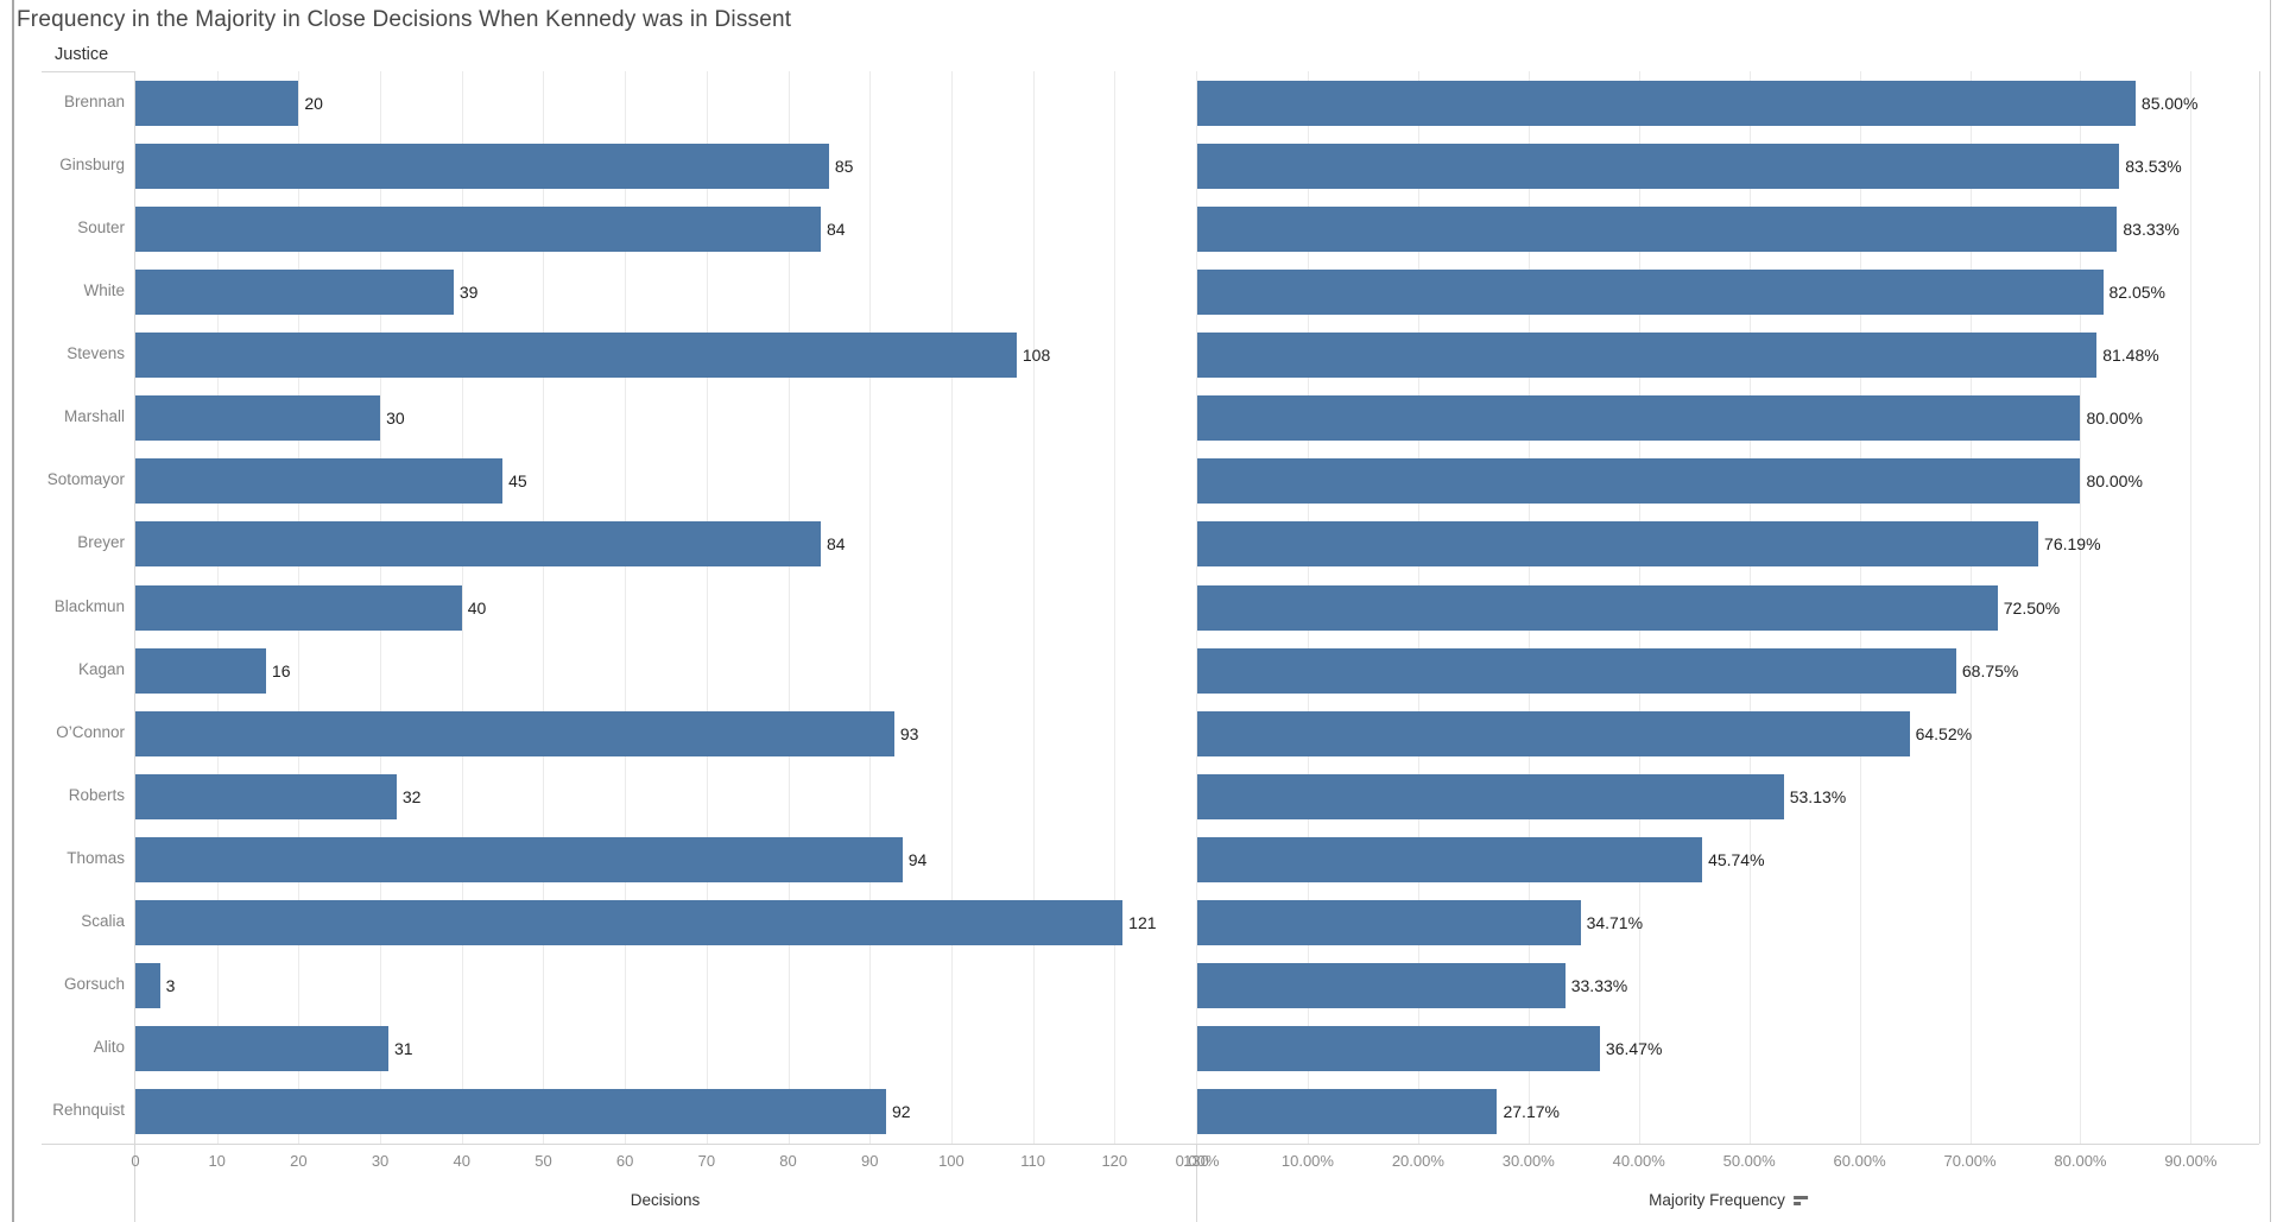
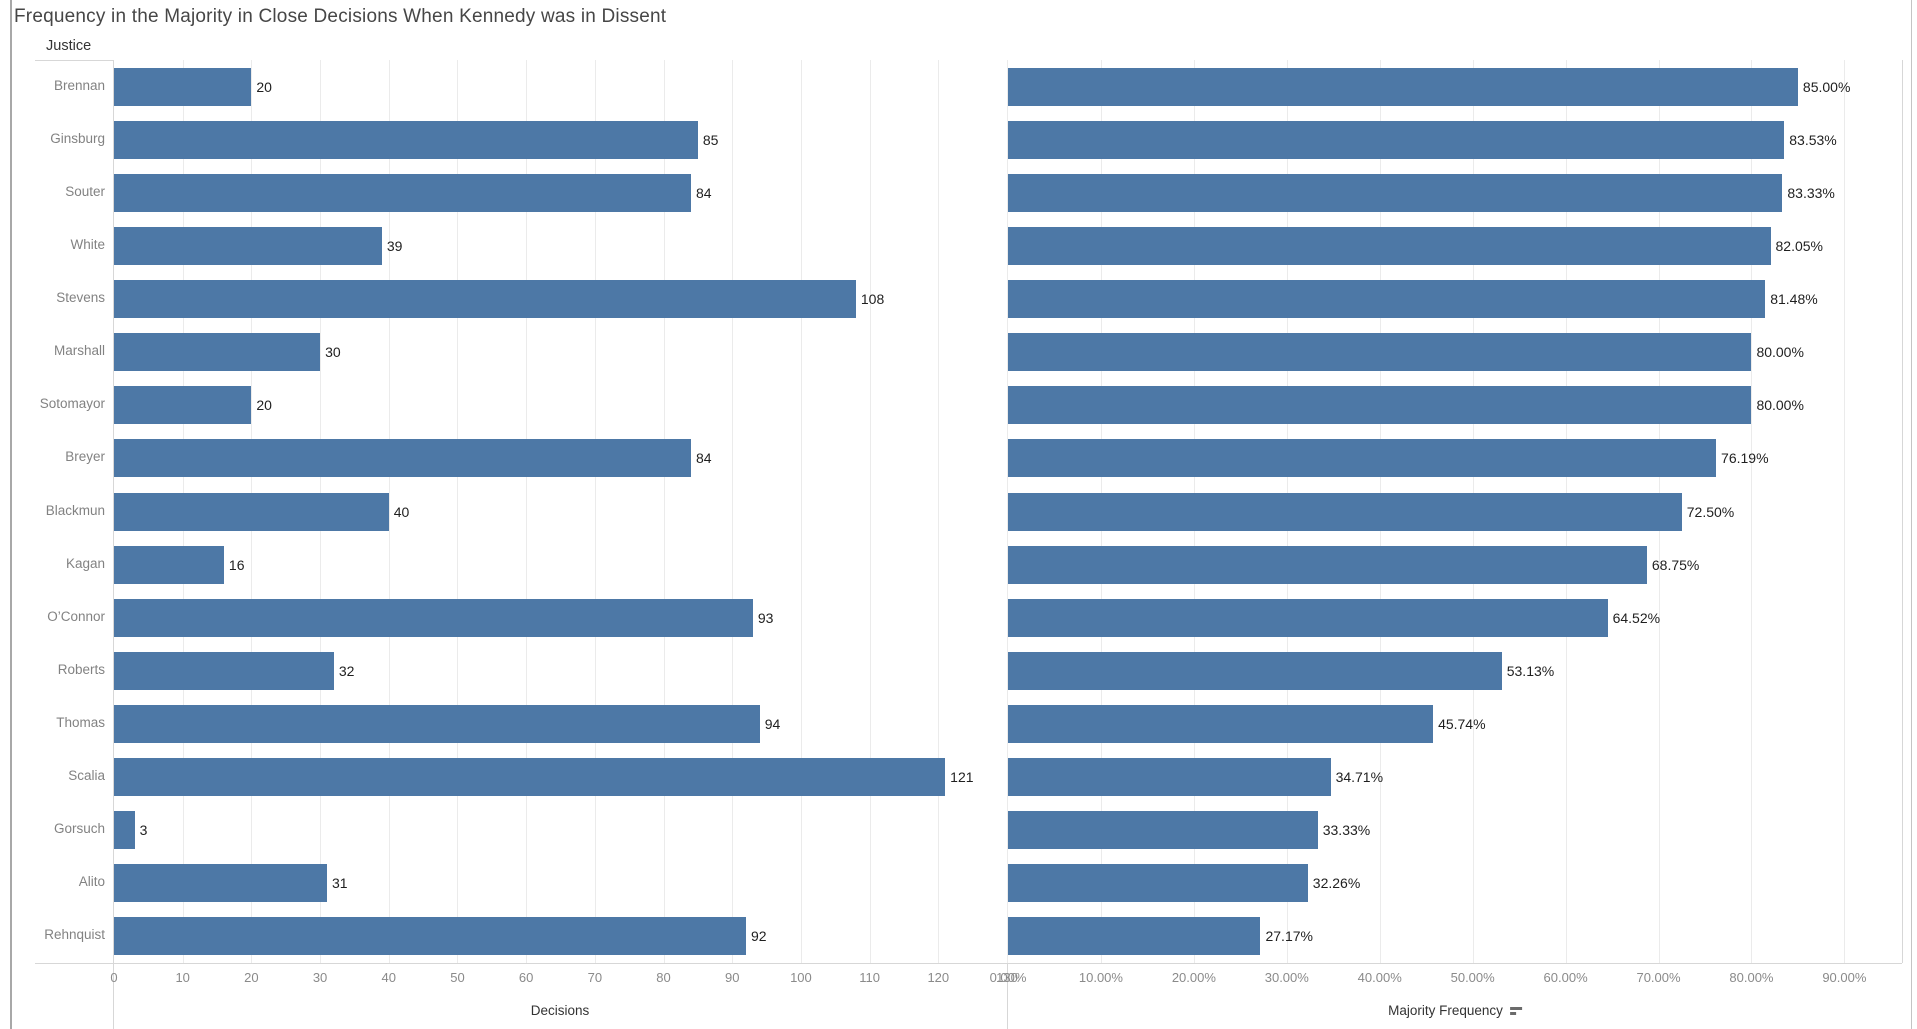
Decisions/Sotomayor: 45 -> 20
Majority Frequency/Alito: 36.47% -> 32.26%
